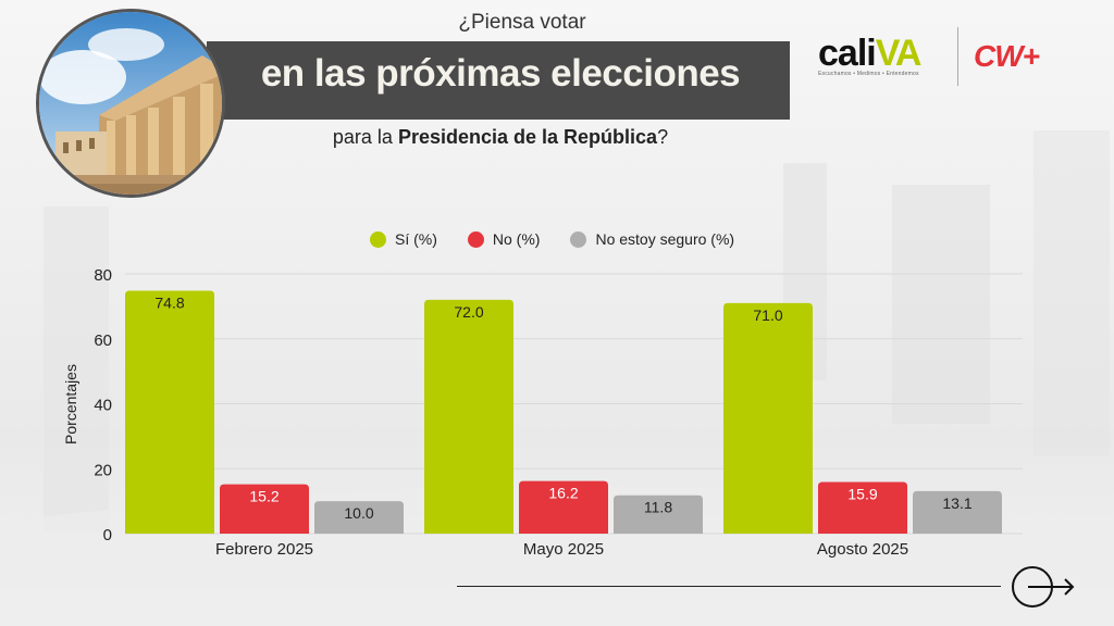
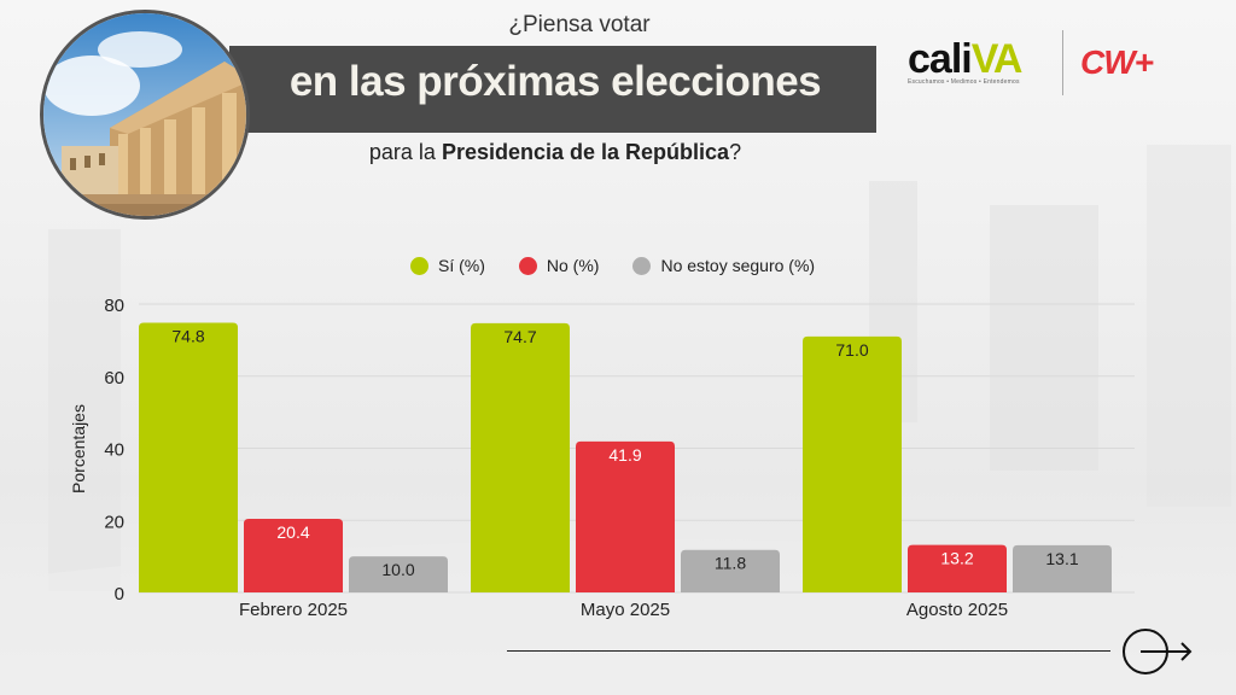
No (%)/Febrero 2025: 15.2 -> 20.4
Sí (%)/Mayo 2025: 72.0 -> 74.7
No (%)/Mayo 2025: 16.2 -> 41.9
No (%)/Agosto 2025: 15.9 -> 13.2
